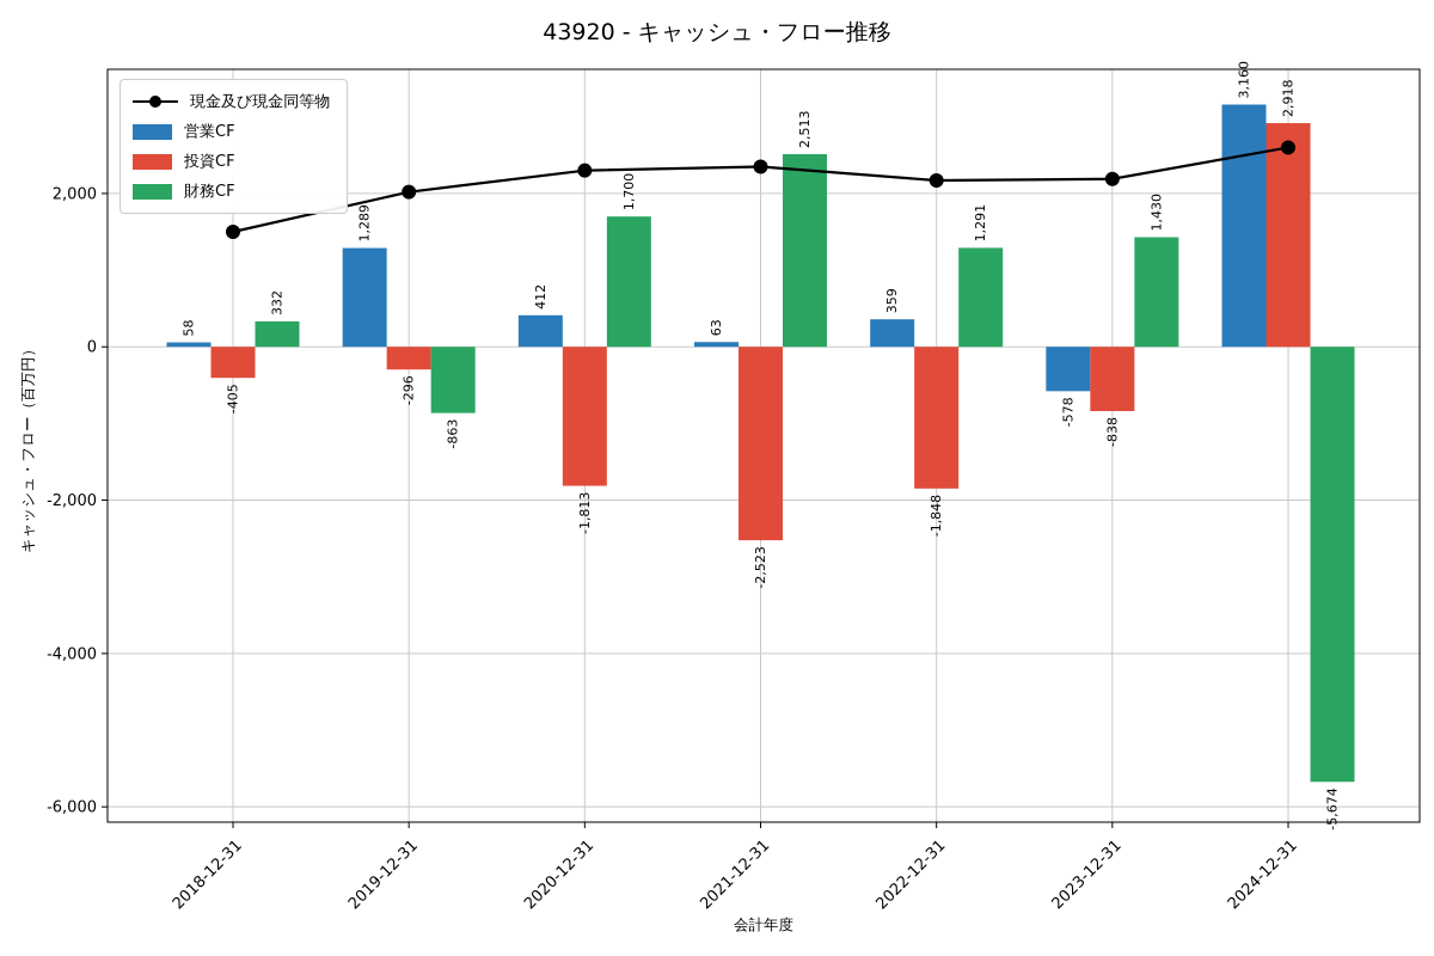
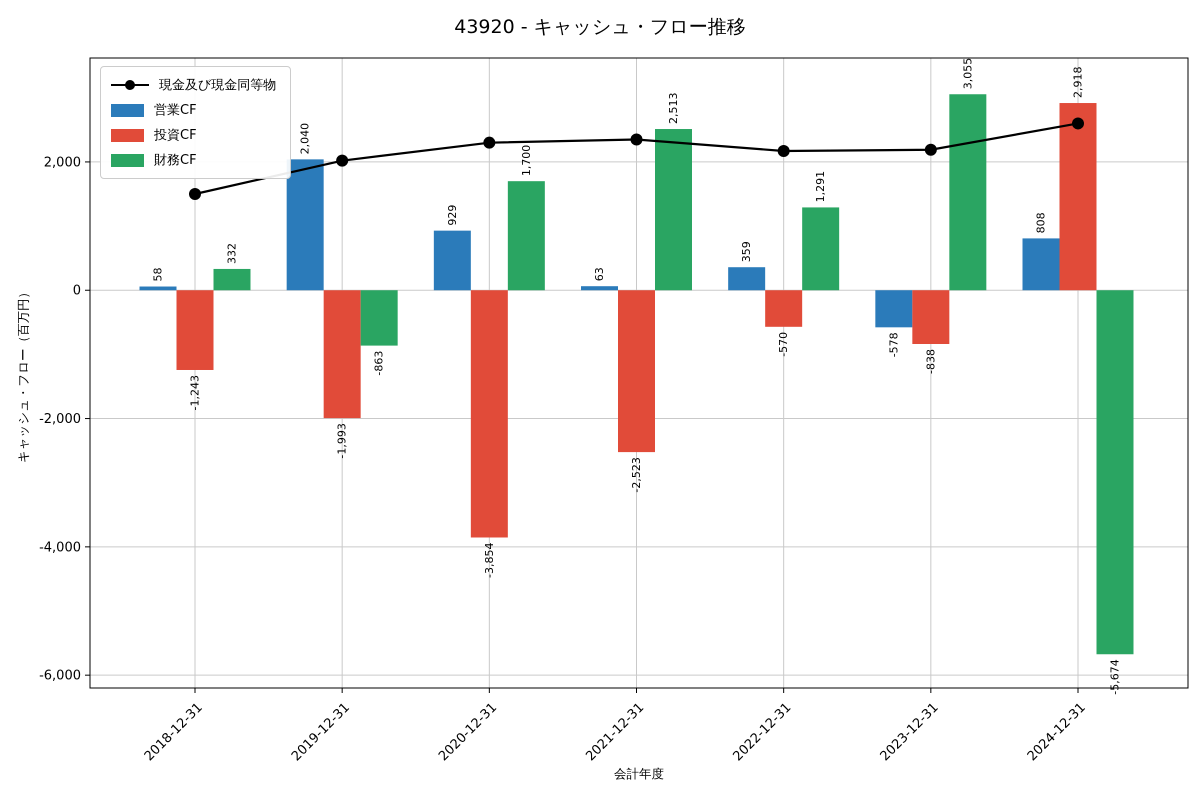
投資CF/2018-12-31: -405 -> -1,243
営業CF/2019-12-31: 1,289 -> 2,040
投資CF/2019-12-31: -296 -> -1,993
営業CF/2020-12-31: 412 -> 929
投資CF/2020-12-31: -1,813 -> -3,854
投資CF/2022-12-31: -1,848 -> -570
財務CF/2023-12-31: 1,430 -> 3,055
営業CF/2024-12-31: 3,160 -> 808
